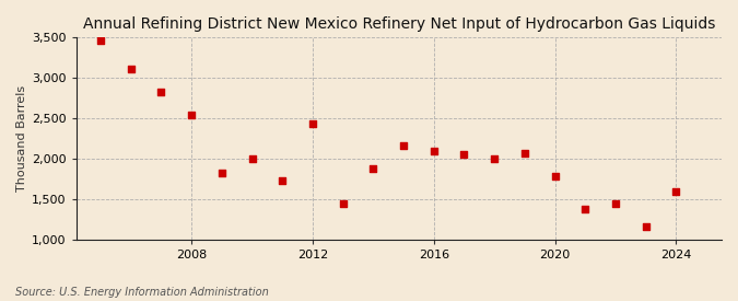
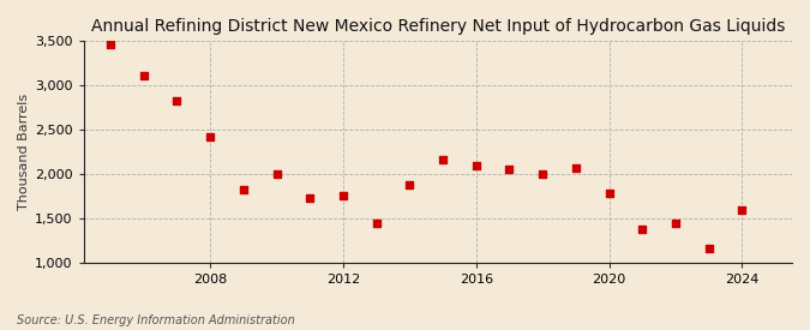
2008: 2,540 -> 2,420
2012: 2,440 -> 1,760
